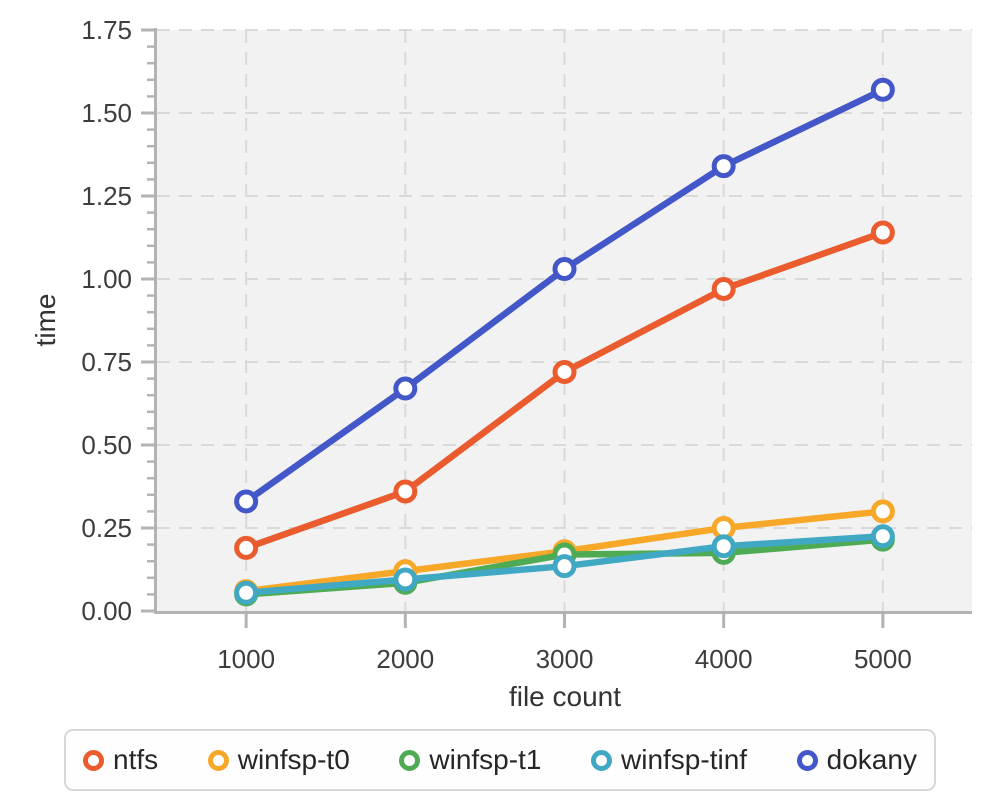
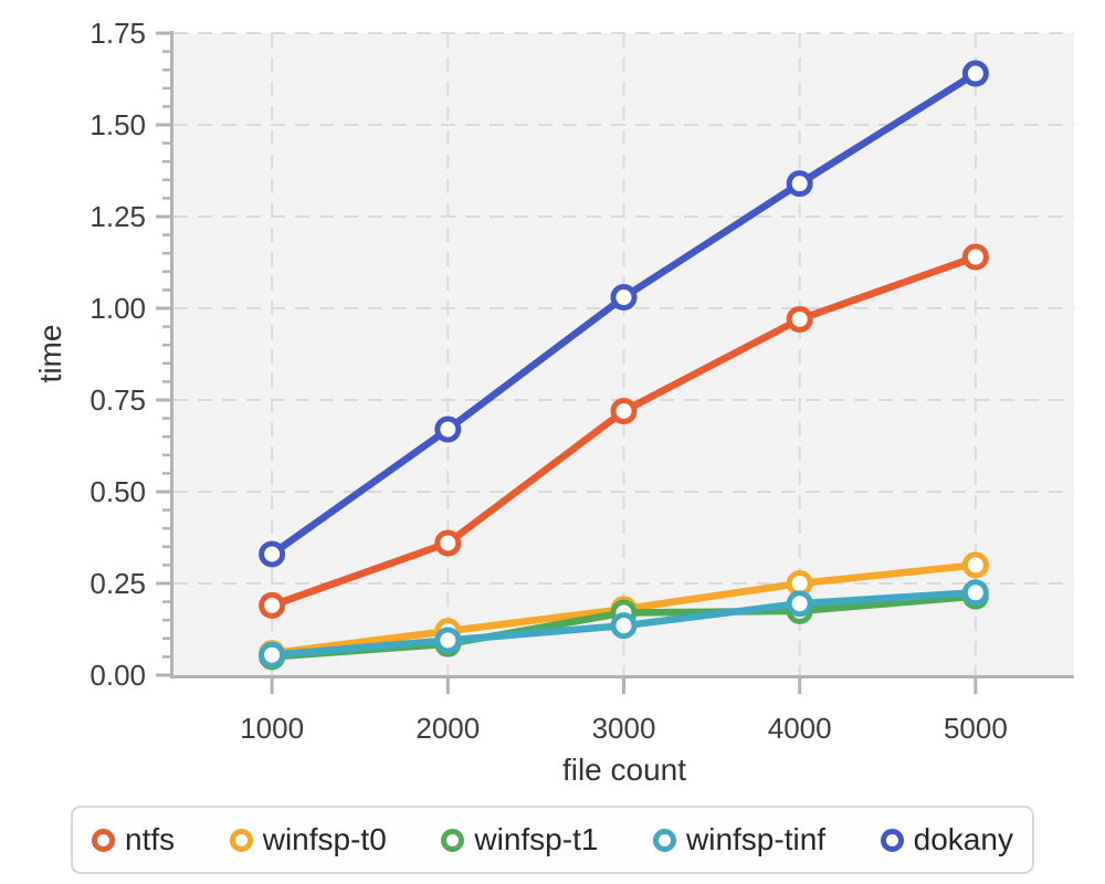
dokany/5000: 1.57 -> 1.64
